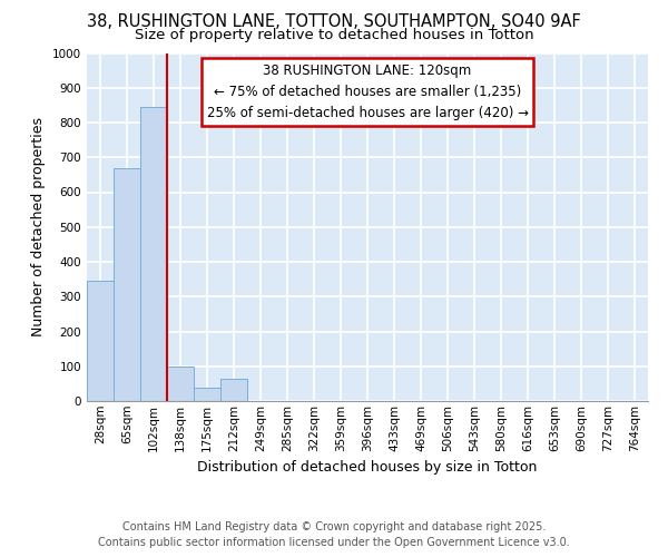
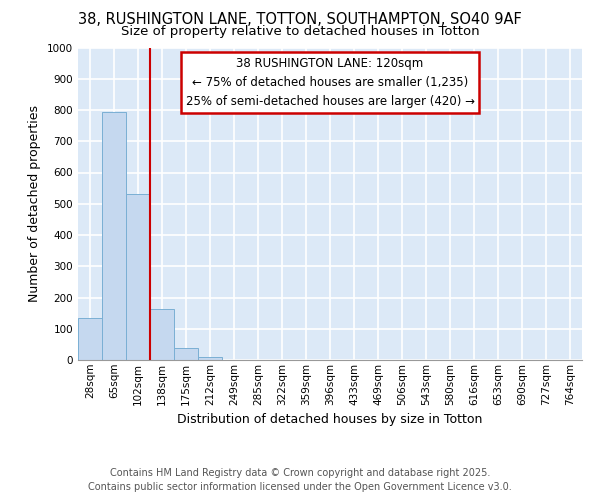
28sqm: 345 -> 135
65sqm: 670 -> 795
102sqm: 845 -> 530
138sqm: 100 -> 163
212sqm: 65 -> 10
